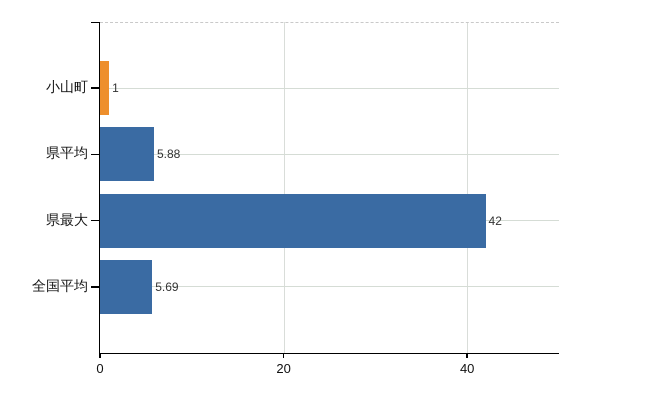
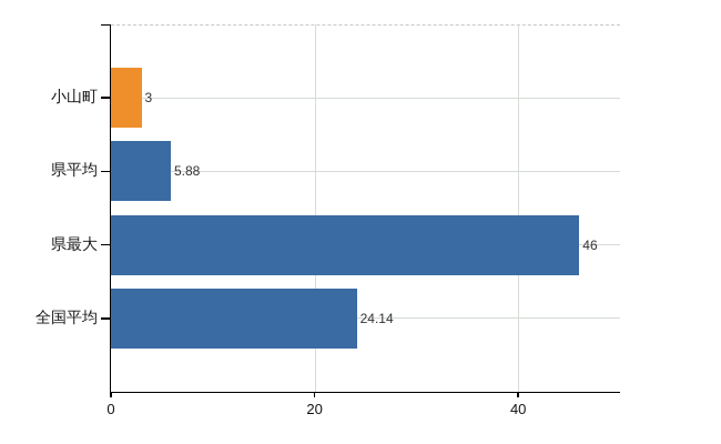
小山町: 1 -> 3
県最大: 42 -> 46
全国平均: 5.69 -> 24.14
